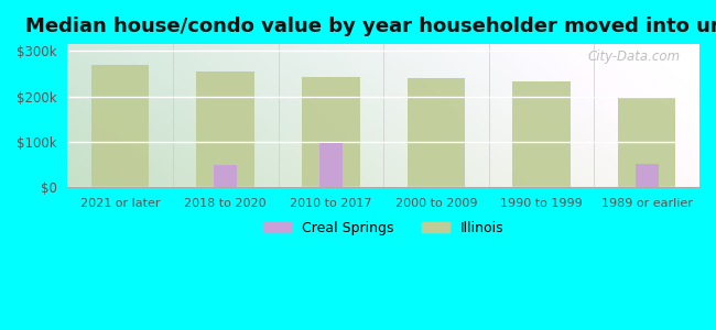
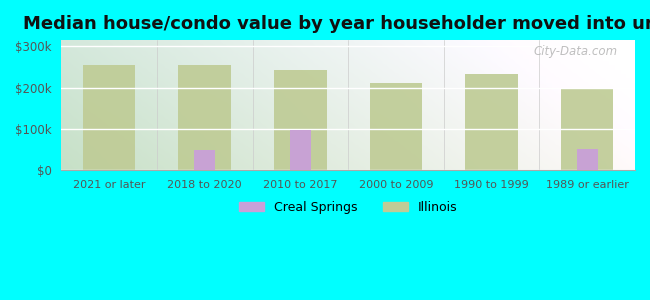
Illinois/2021 or later: $270k -> $255k
Illinois/2000 to 2009: $240k -> $210k
